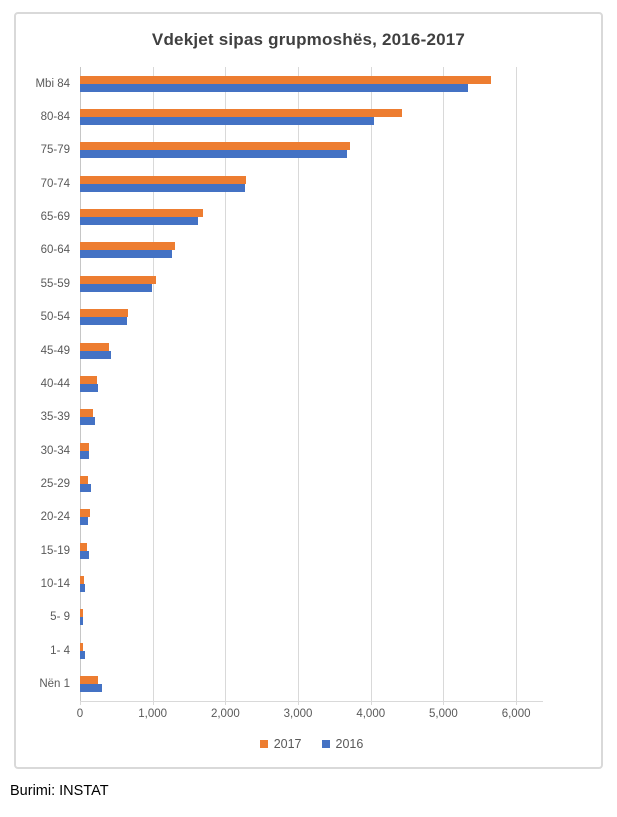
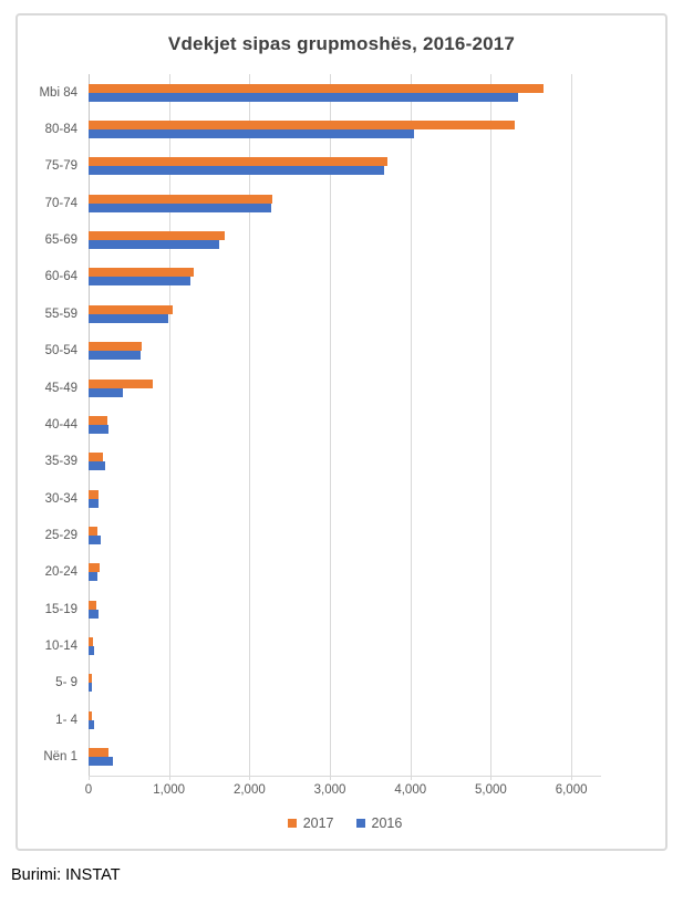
2017/80-84: 4400 -> 5300
2017/45-49: 400 -> 800
